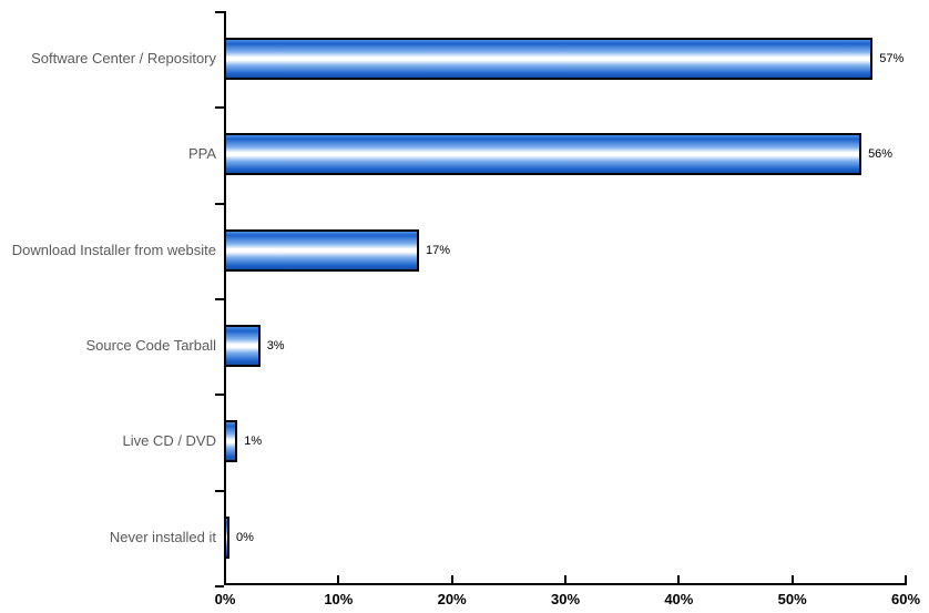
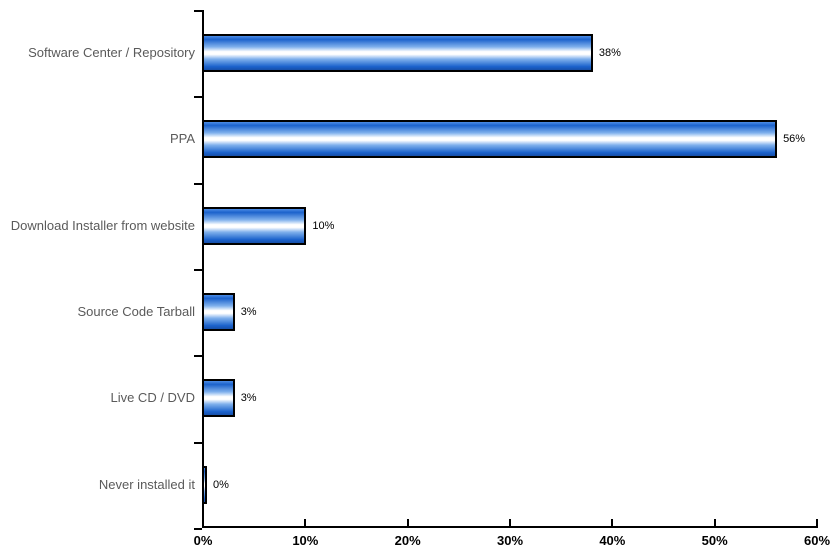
Software Center / Repository: 57% -> 38%
Download Installer from website: 17% -> 10%
Live CD / DVD: 1% -> 3%
